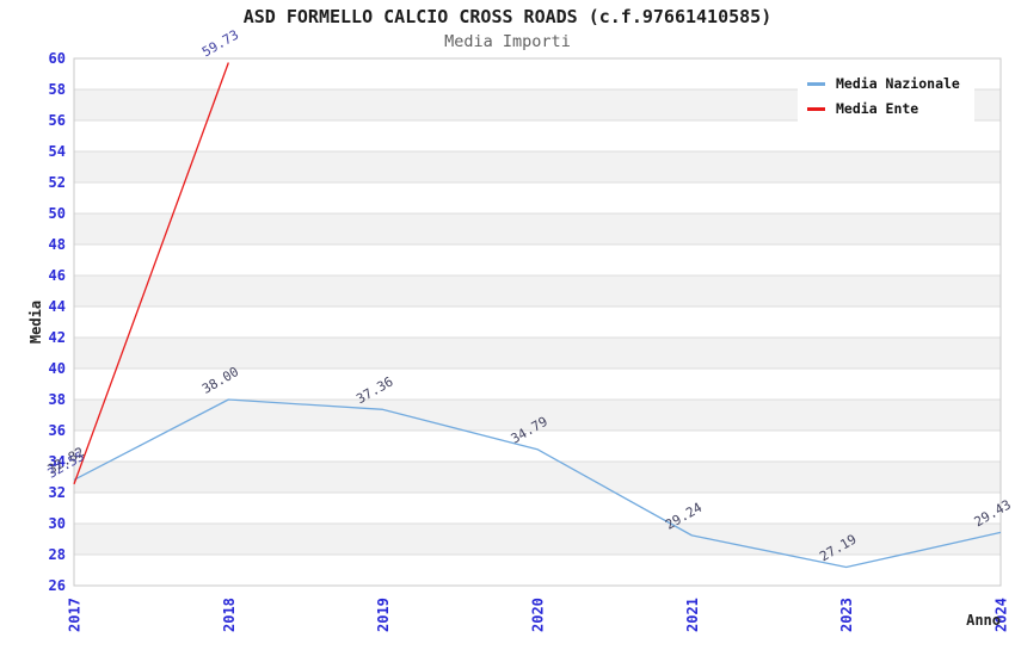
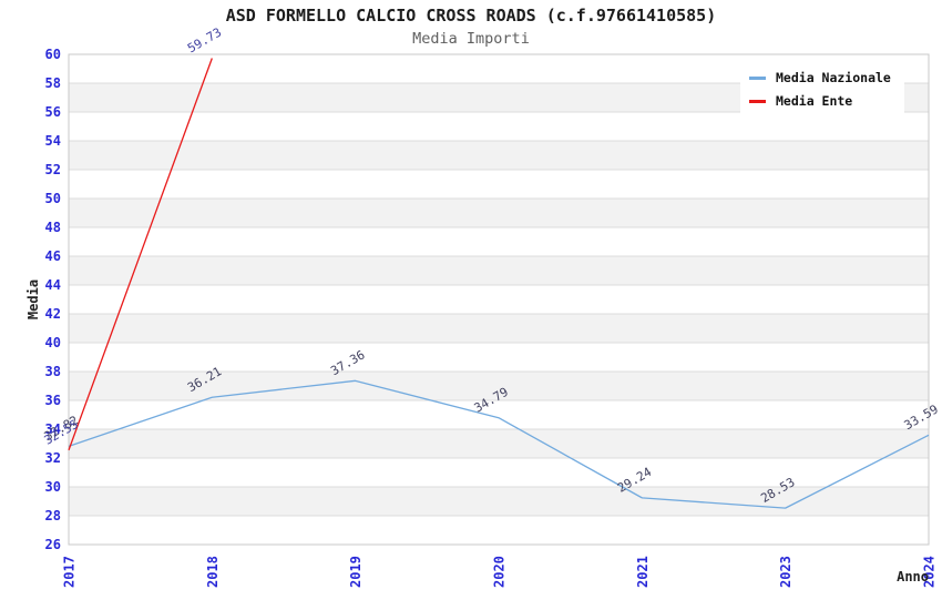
Media Nazionale/2018: 38.00 -> 36.21
Media Nazionale/2023: 27.19 -> 28.53
Media Nazionale/2024: 29.43 -> 33.59
